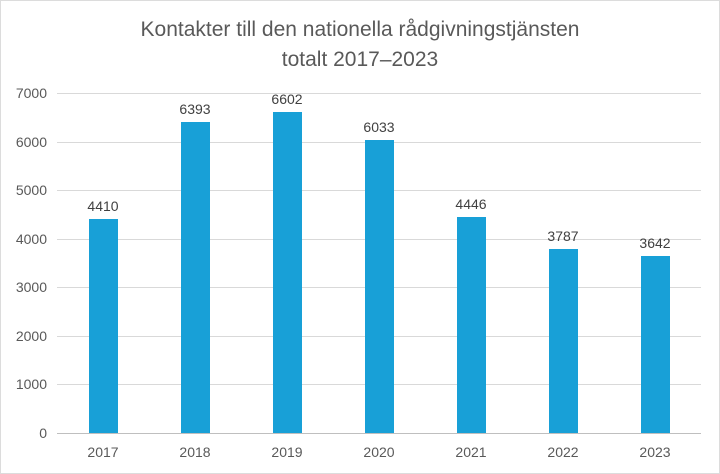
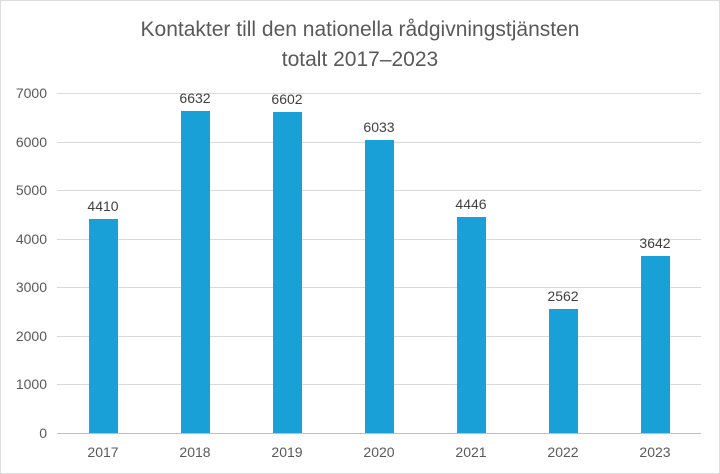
2018: 6393 -> 6632
2022: 3787 -> 2562
